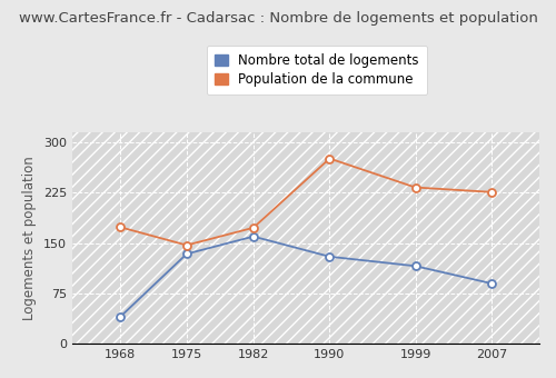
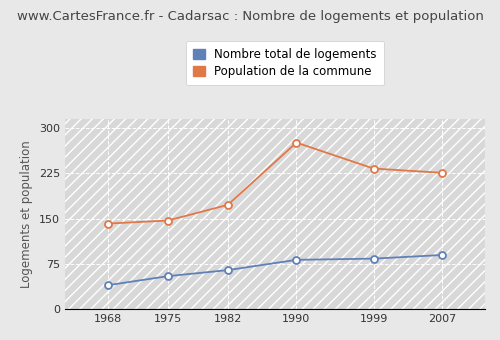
Population de la commune/1968: 174 -> 142
Nombre total de logements/1975: 134 -> 55
Nombre total de logements/1982: 160 -> 65
Nombre total de logements/1990: 130 -> 82
Nombre total de logements/1999: 116 -> 84
